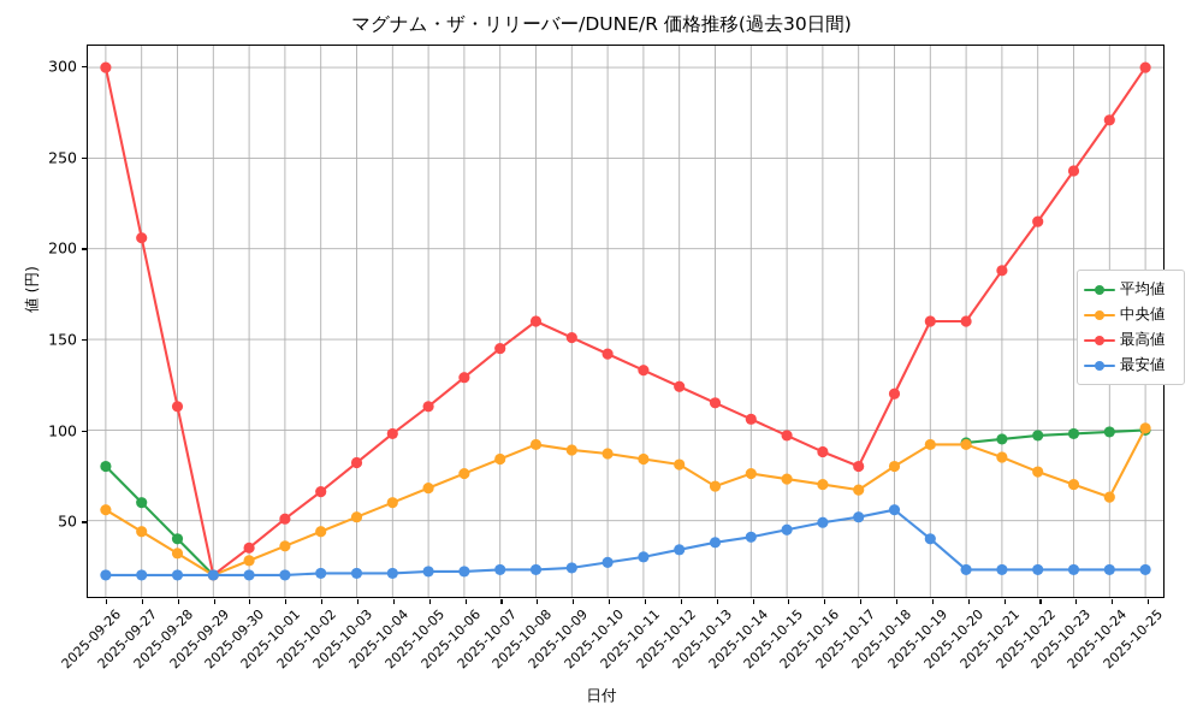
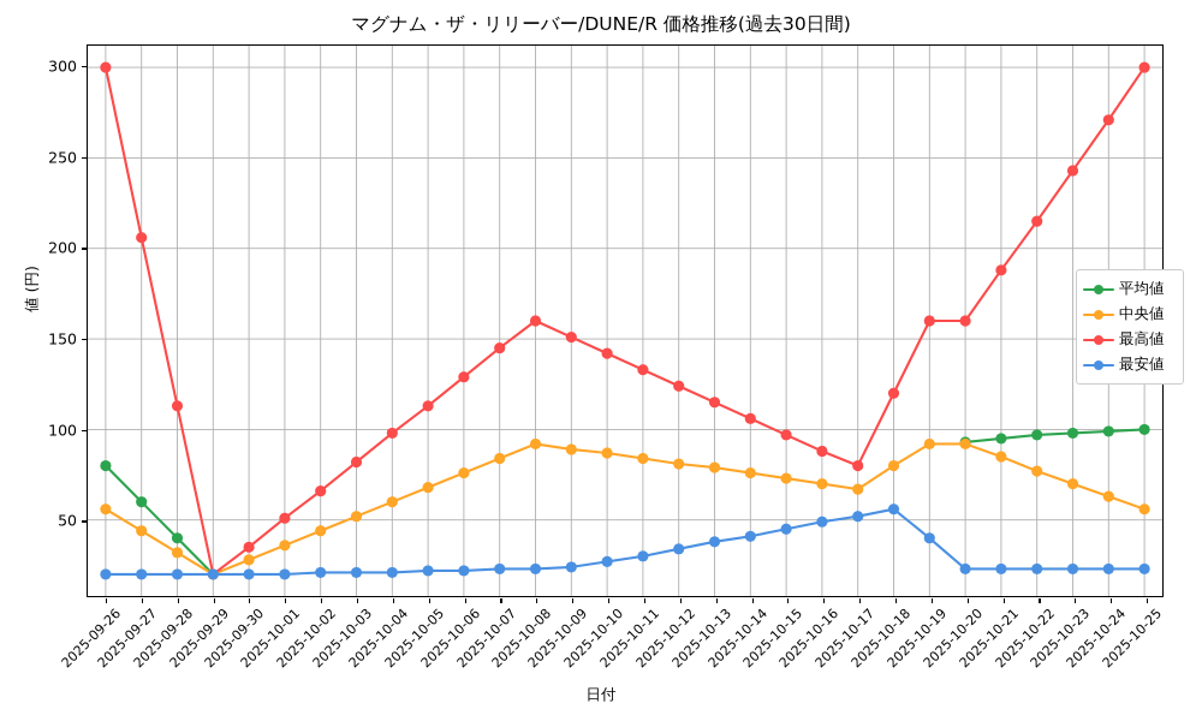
中央値/2025-10-13: 69 -> 79
中央値/2025-10-25: 101 -> 56
